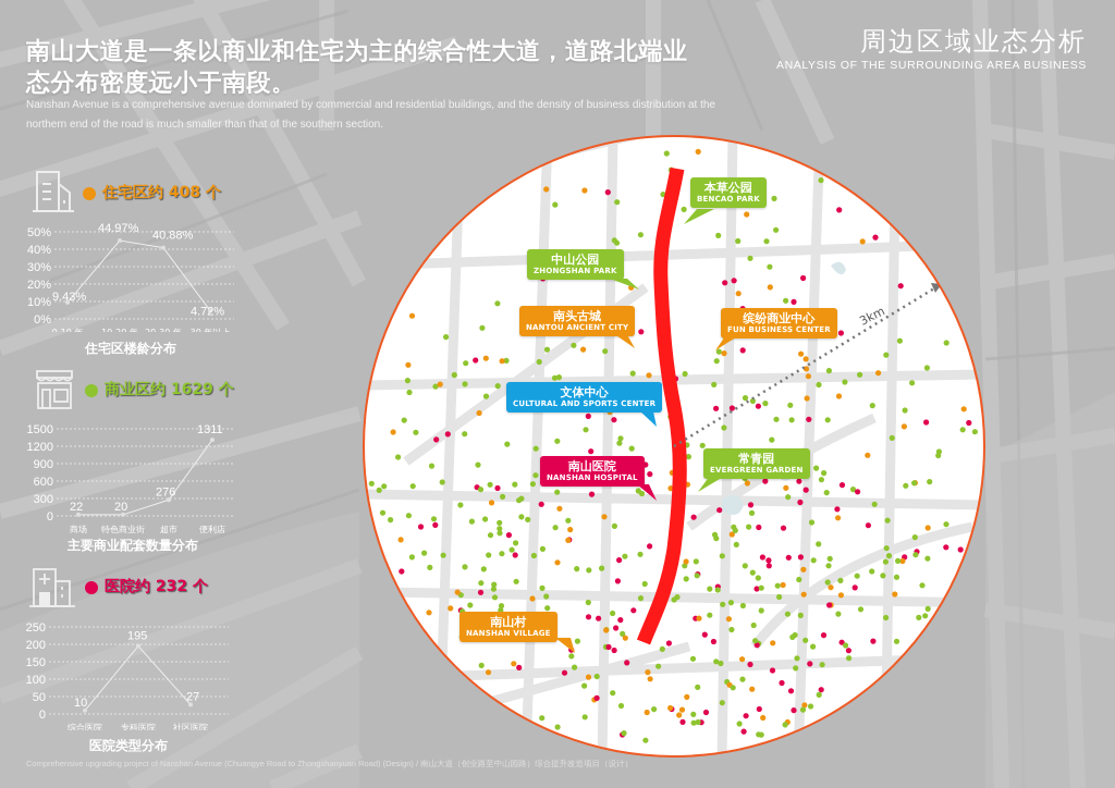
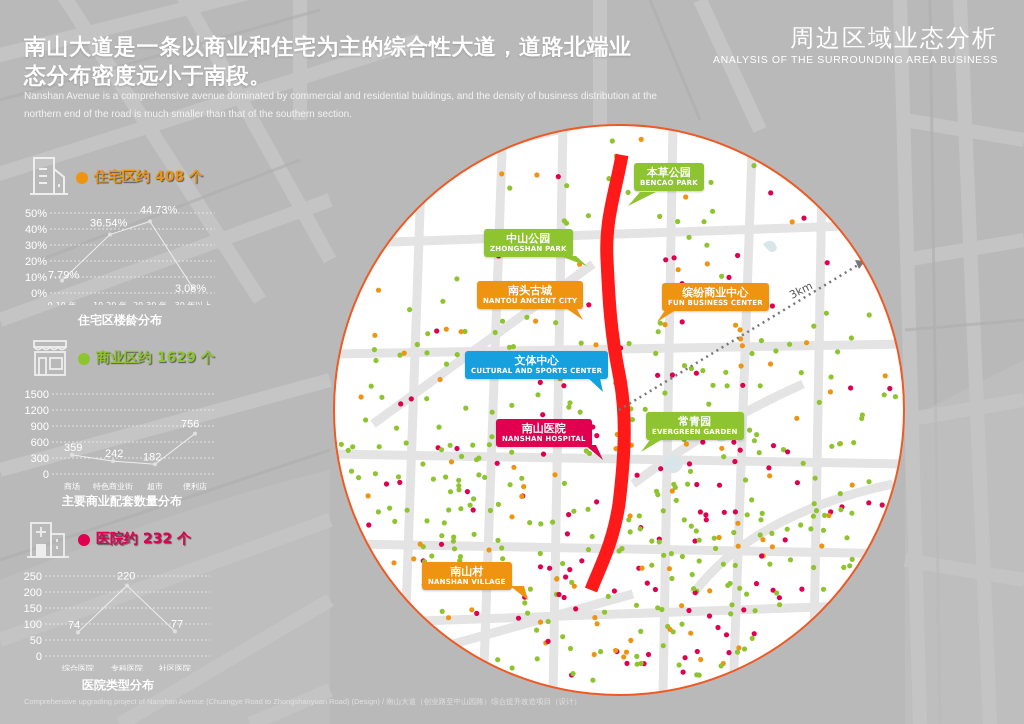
住宅区楼龄分布/0-10 年: 9.43% -> 7.79%
住宅区楼龄分布/10-20 年: 44.97% -> 36.54%
住宅区楼龄分布/20-30 年: 40.88% -> 44.73%
住宅区楼龄分布/30 年以上: 4.72% -> 3.08%
主要商业配套数量分布/商场: 22 -> 359
主要商业配套数量分布/特色商业街: 20 -> 242
主要商业配套数量分布/超市: 276 -> 182
主要商业配套数量分布/便利店: 1311 -> 756
医院类型分布/综合医院: 10 -> 74
医院类型分布/专科医院: 195 -> 220
医院类型分布/社区医院: 27 -> 77
